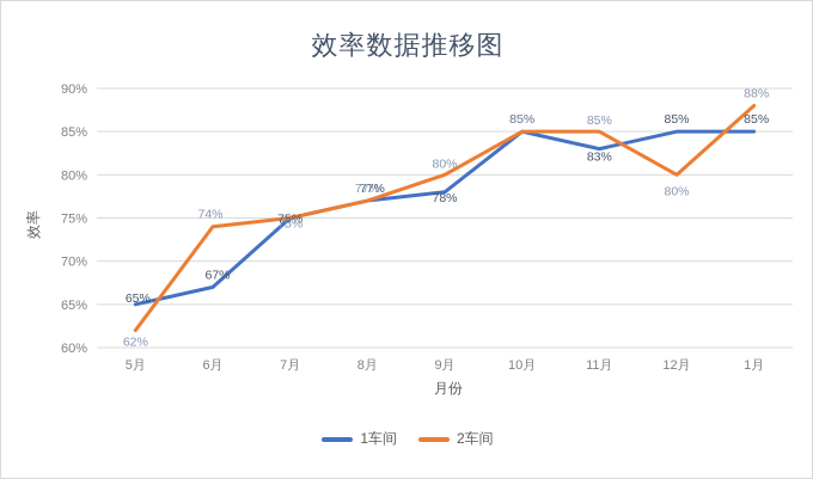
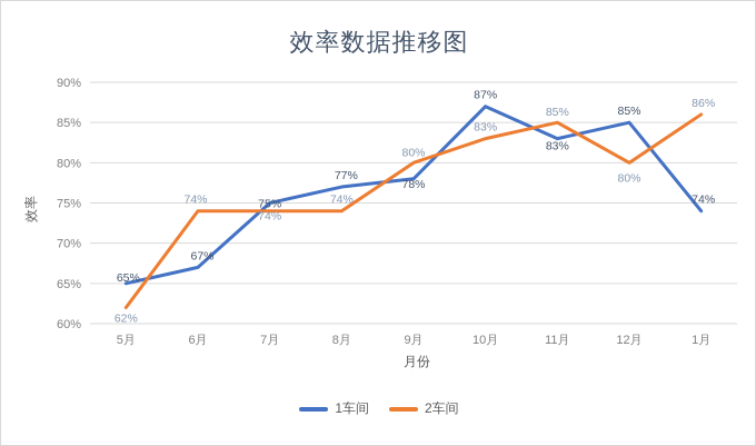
2车间/7月: 75% -> 74%
2车间/8月: 77% -> 74%
1车间/10月: 85% -> 87%
2车间/10月: 85% -> 83%
1车间/1月: 85% -> 74%
2车间/1月: 88% -> 86%
